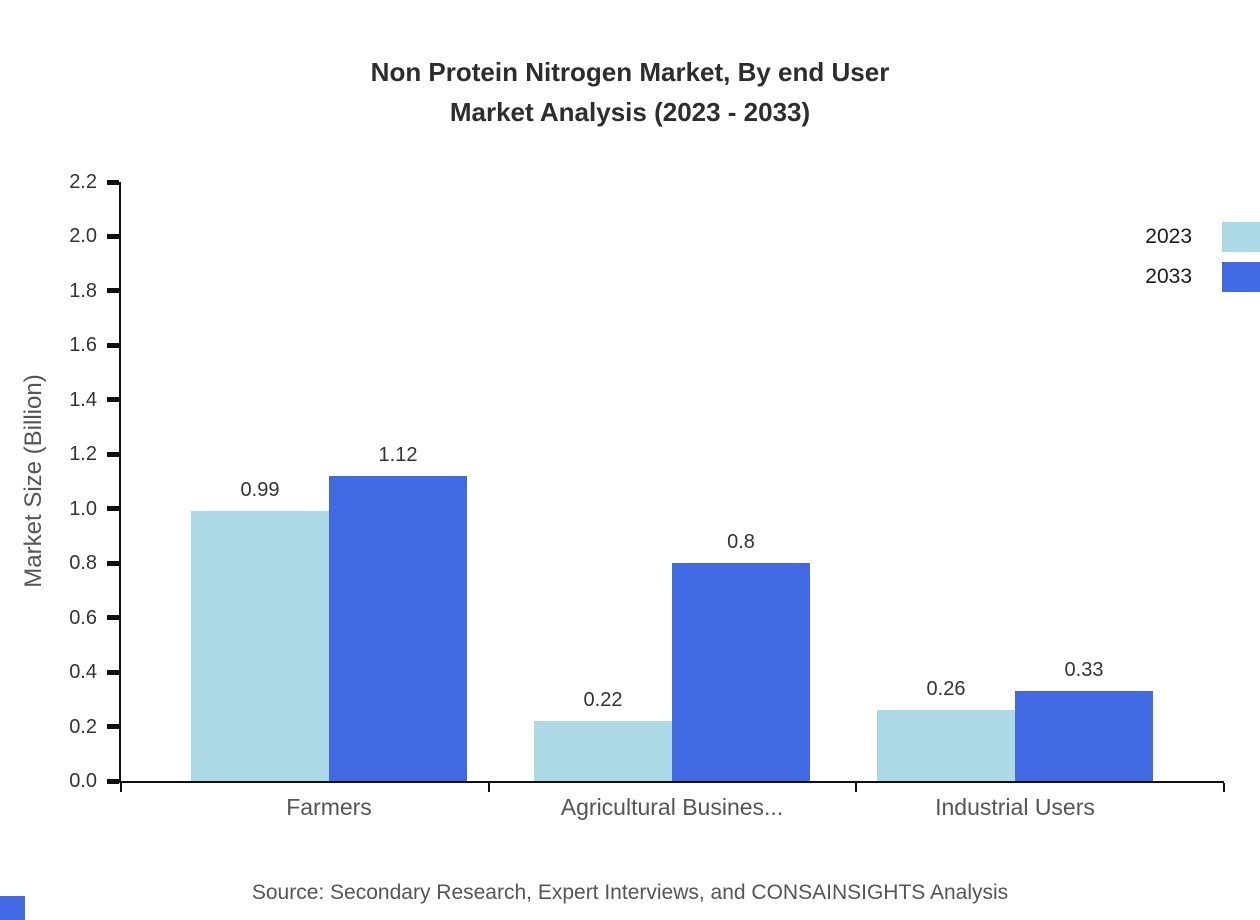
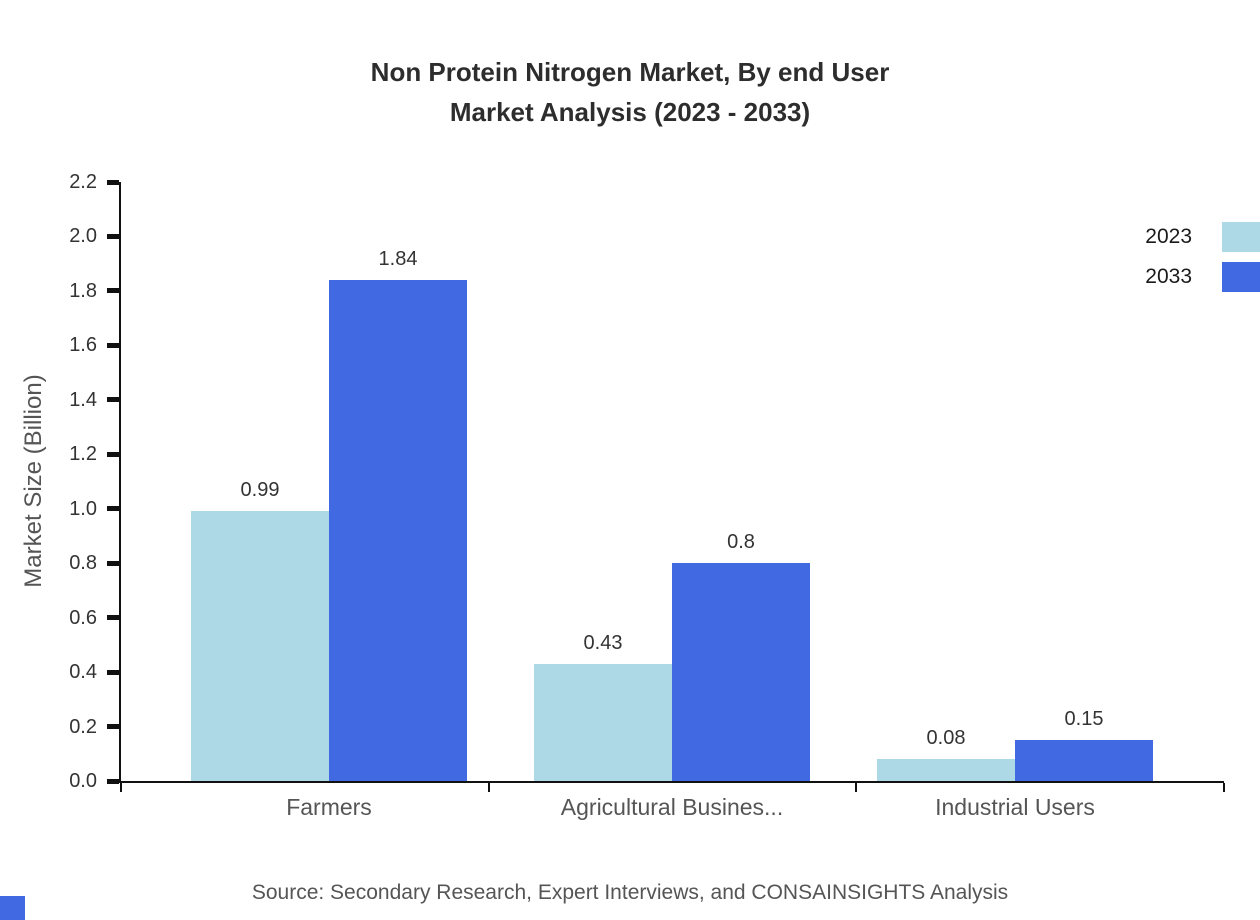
2033/Farmers: 1.12 -> 1.84
2023/Agricultural Busines...: 0.22 -> 0.43
2023/Industrial Users: 0.26 -> 0.08
2033/Industrial Users: 0.33 -> 0.15
